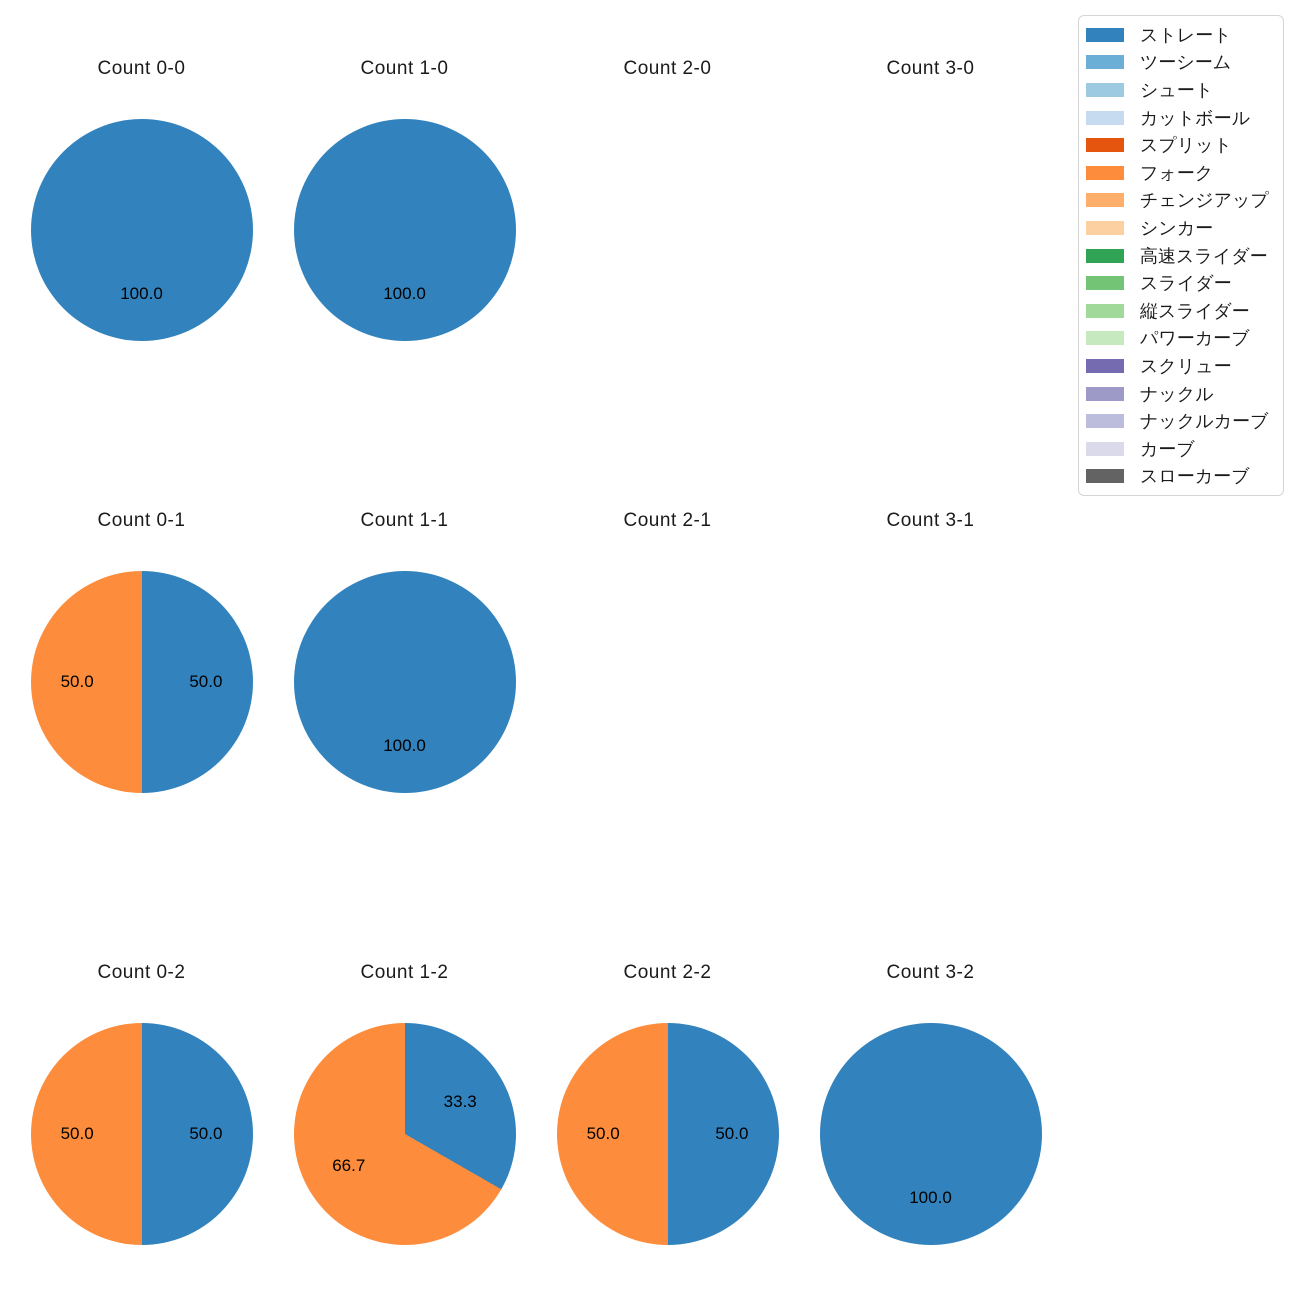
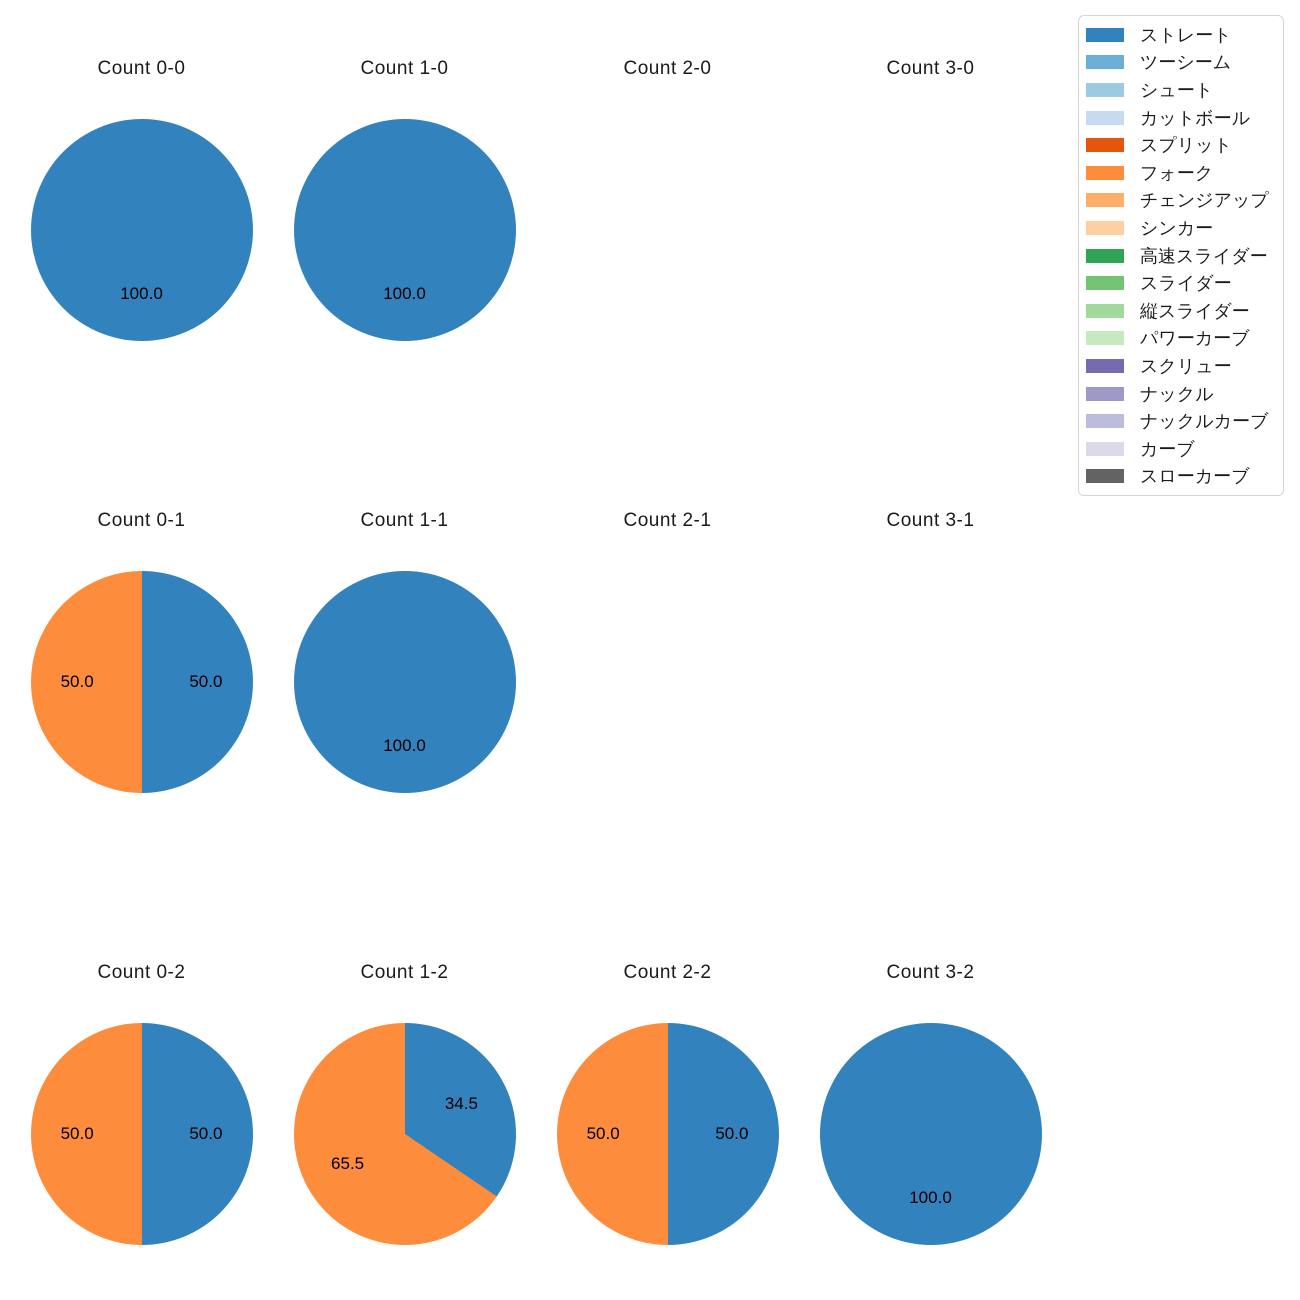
Count 1-2/ストレート: 33.3 -> 34.5
Count 1-2/フォーク: 66.7 -> 65.5
